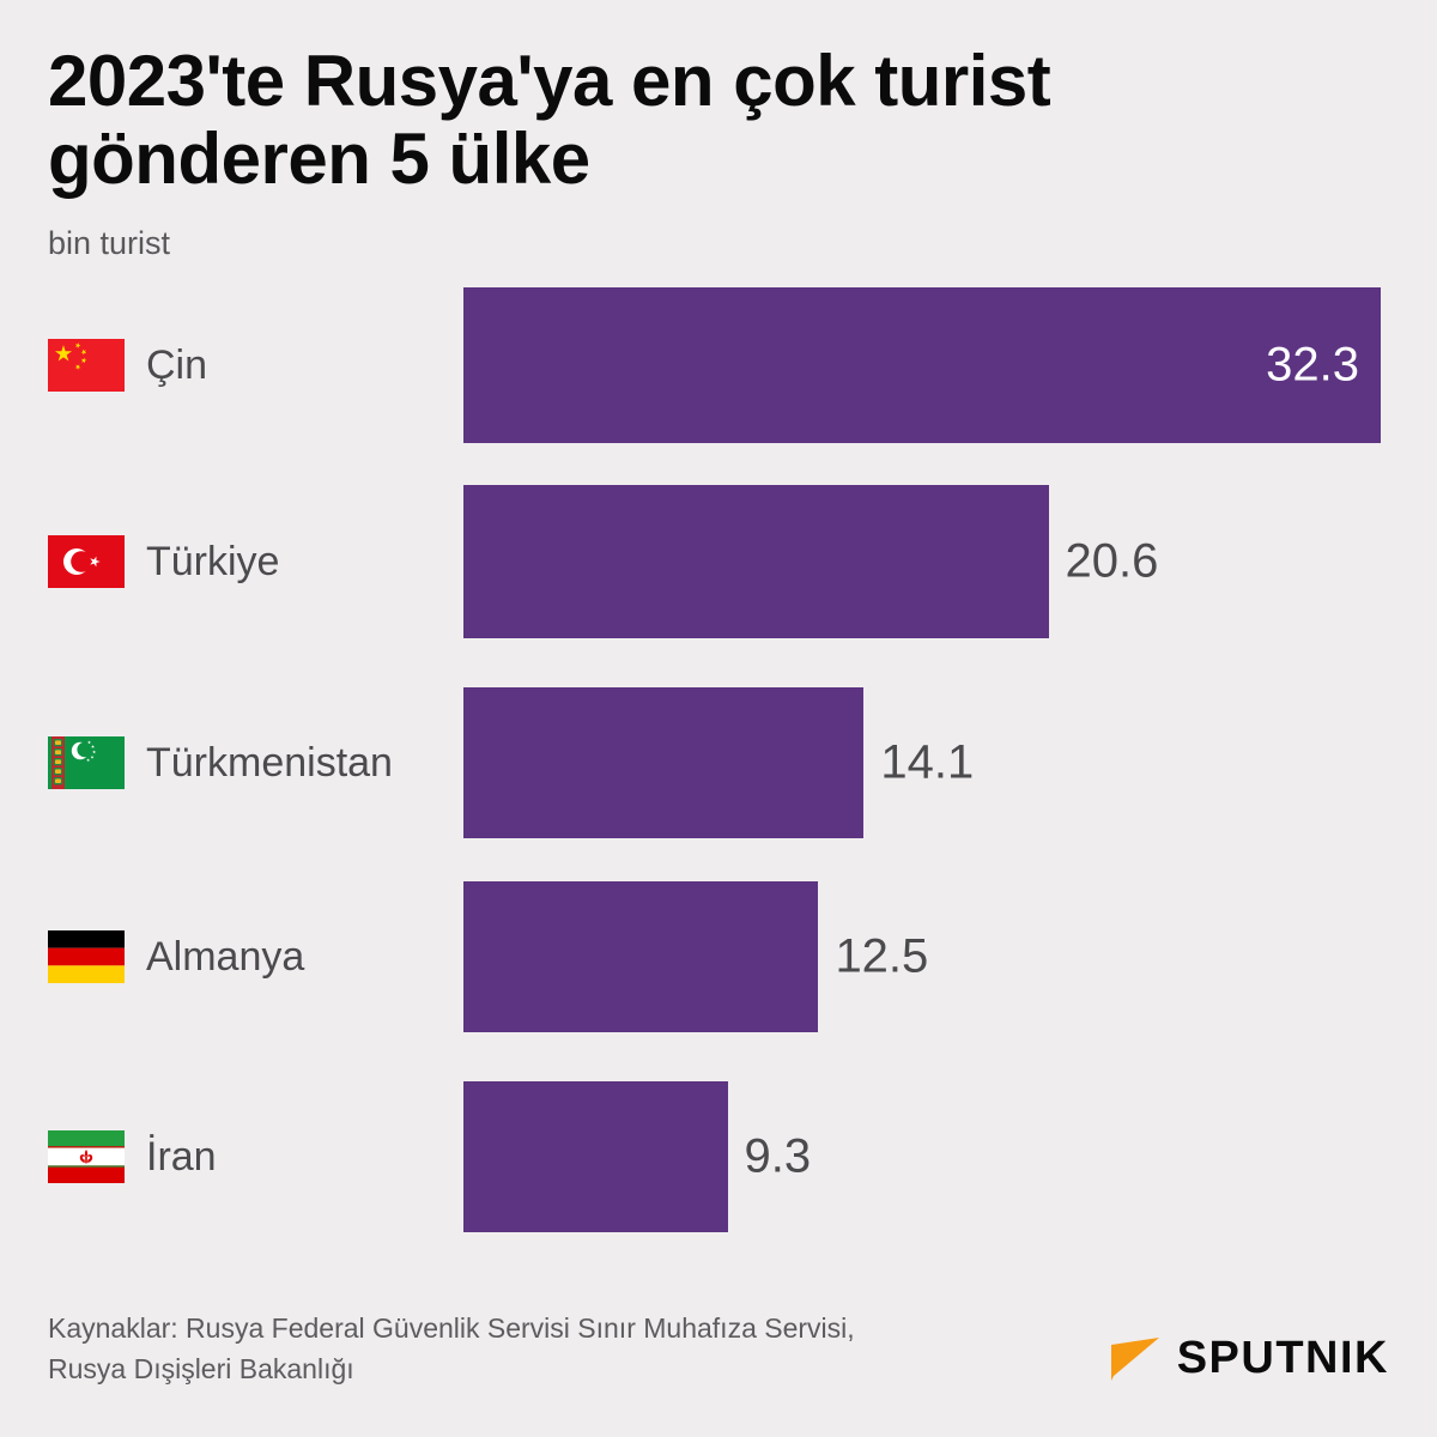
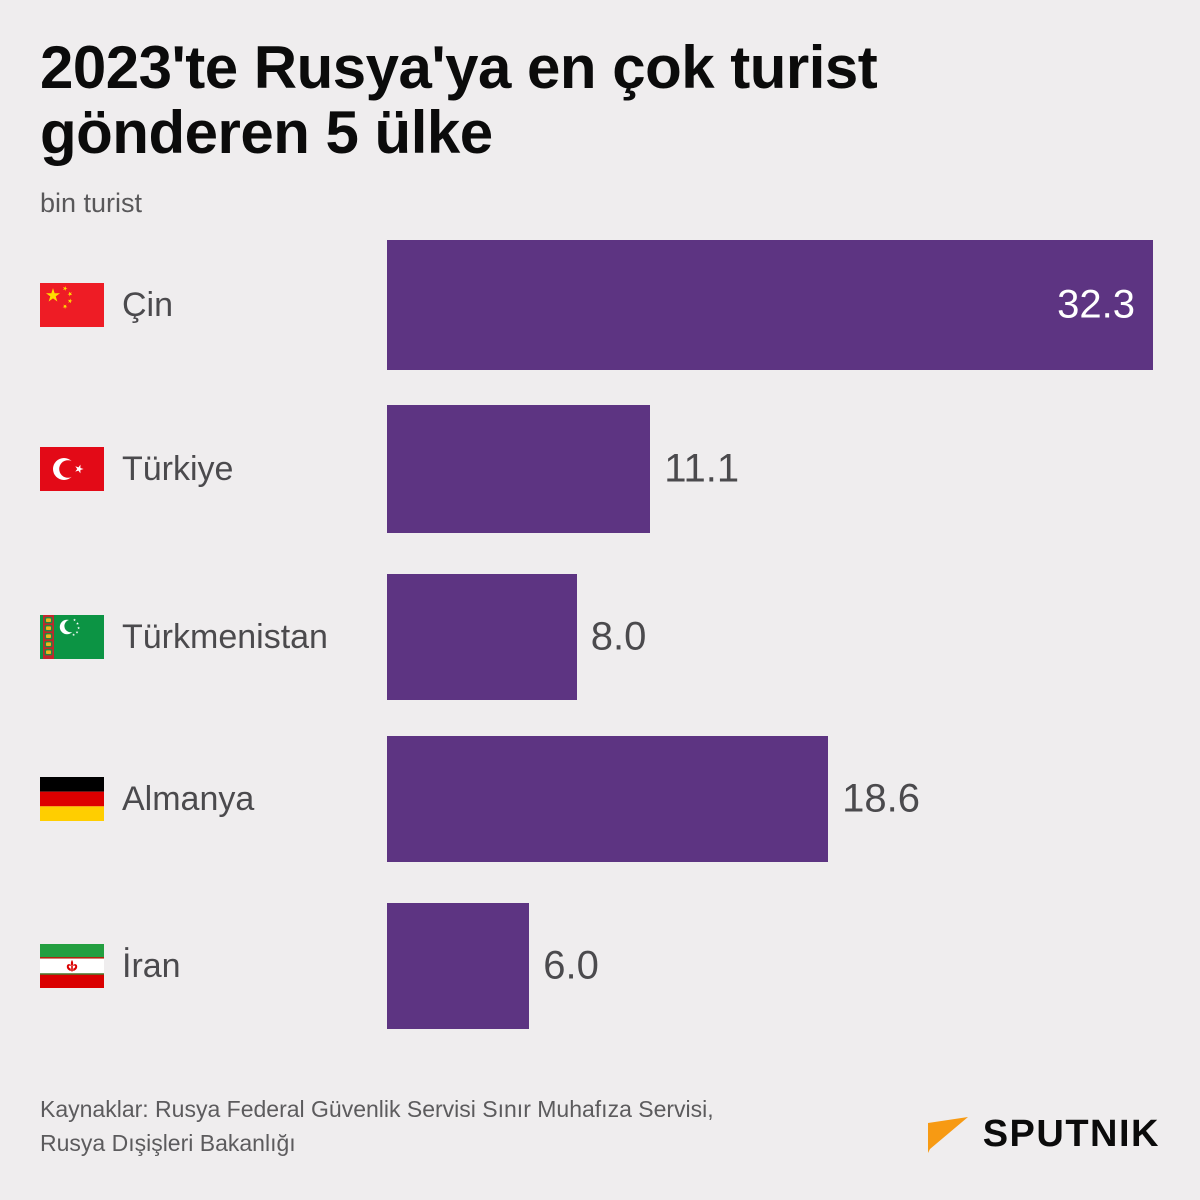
Türkiye: 20.6 -> 11.1
Türkmenistan: 14.1 -> 8.0
Almanya: 12.5 -> 18.6
İran: 9.3 -> 6.0
